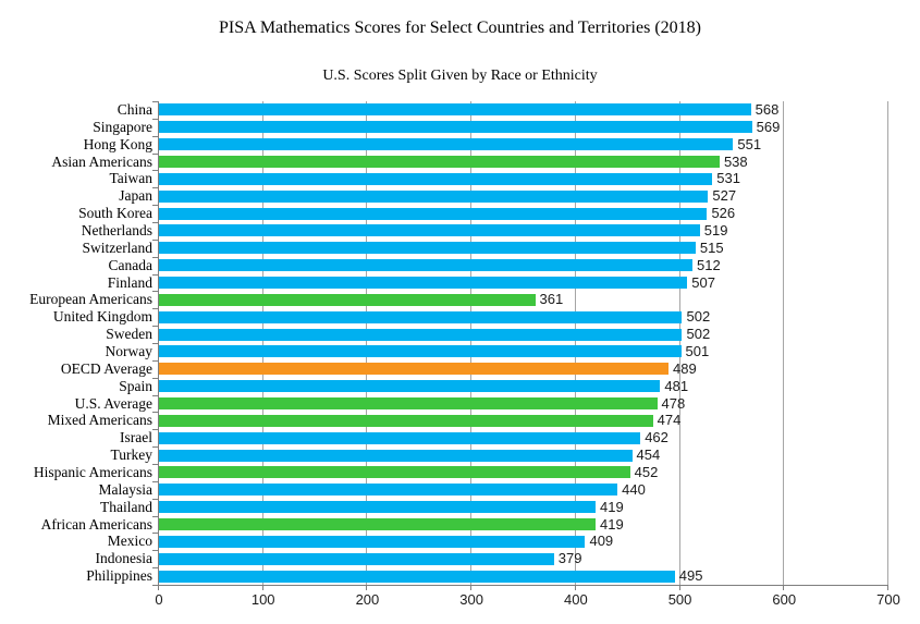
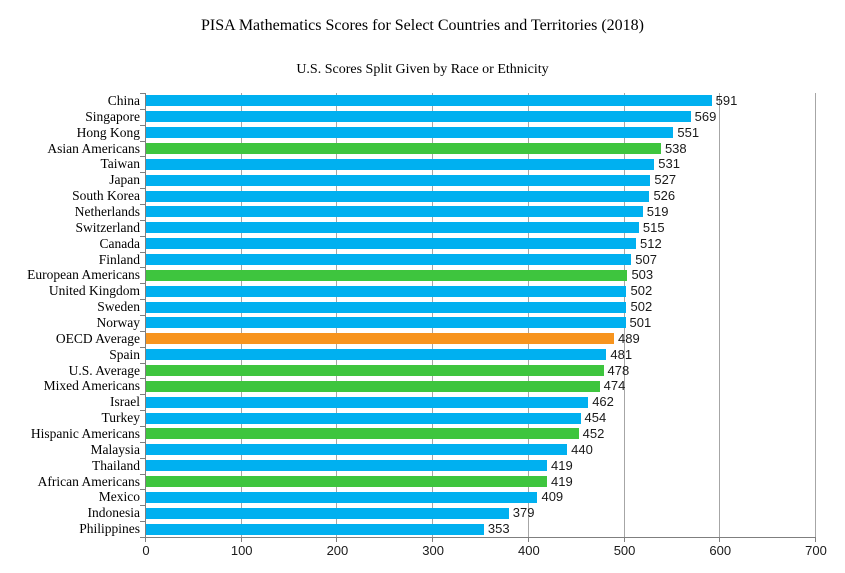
China: 568 -> 591
European Americans: 361 -> 503
Philippines: 495 -> 353
